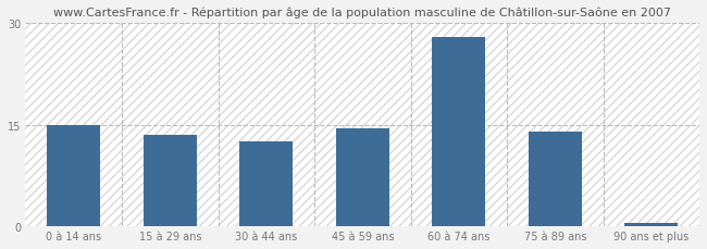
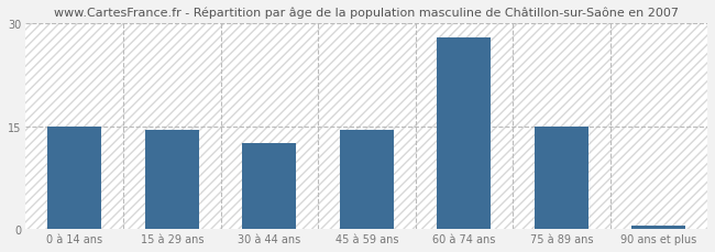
15 à 29 ans: 13.5 -> 14.4
75 à 89 ans: 14.0 -> 15.0
